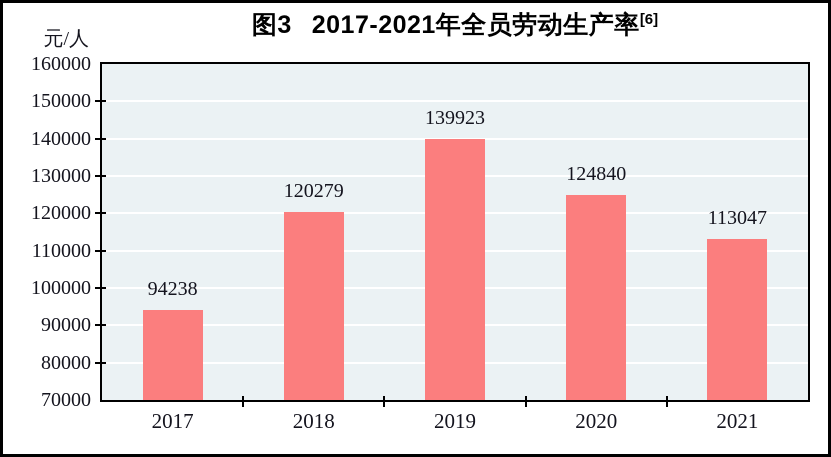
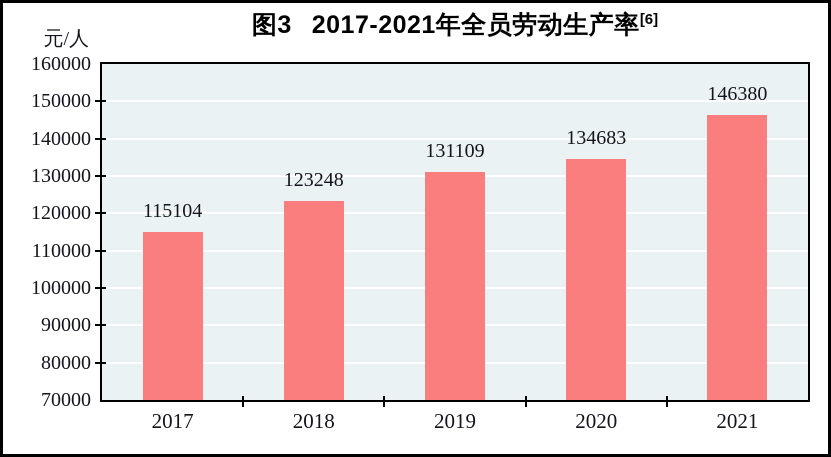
2017: 94238 -> 115104
2018: 120279 -> 123248
2019: 139923 -> 131109
2020: 124840 -> 134683
2021: 113047 -> 146380
